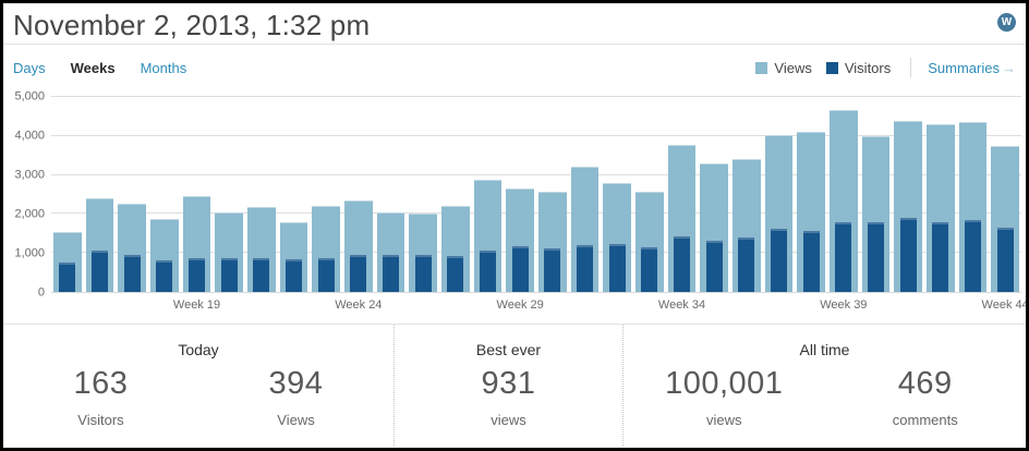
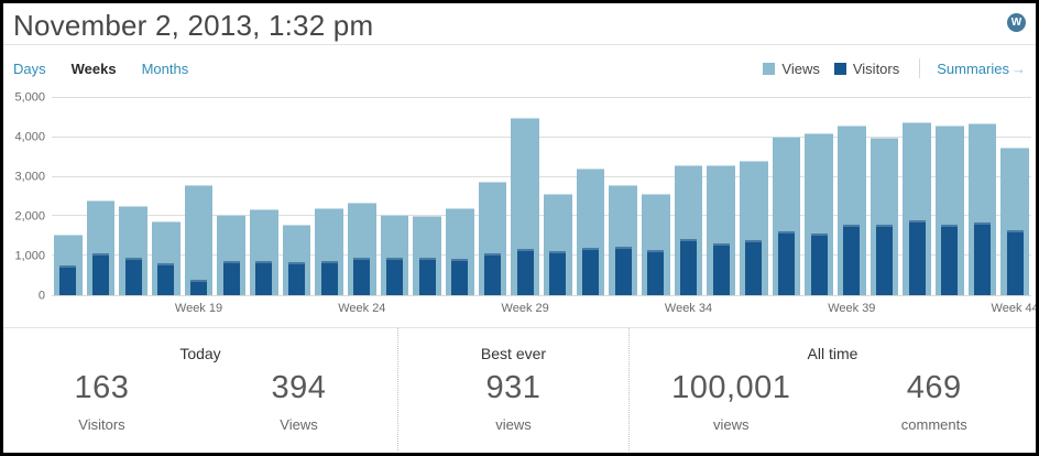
Views/Week 19: 2400 -> 2800
Visitors/Week 19: 900 -> 400
Views/Week 29: 2700 -> 4500
Views/Week 34: 3800 -> 3300
Views/Week 39: 4700 -> 4300
